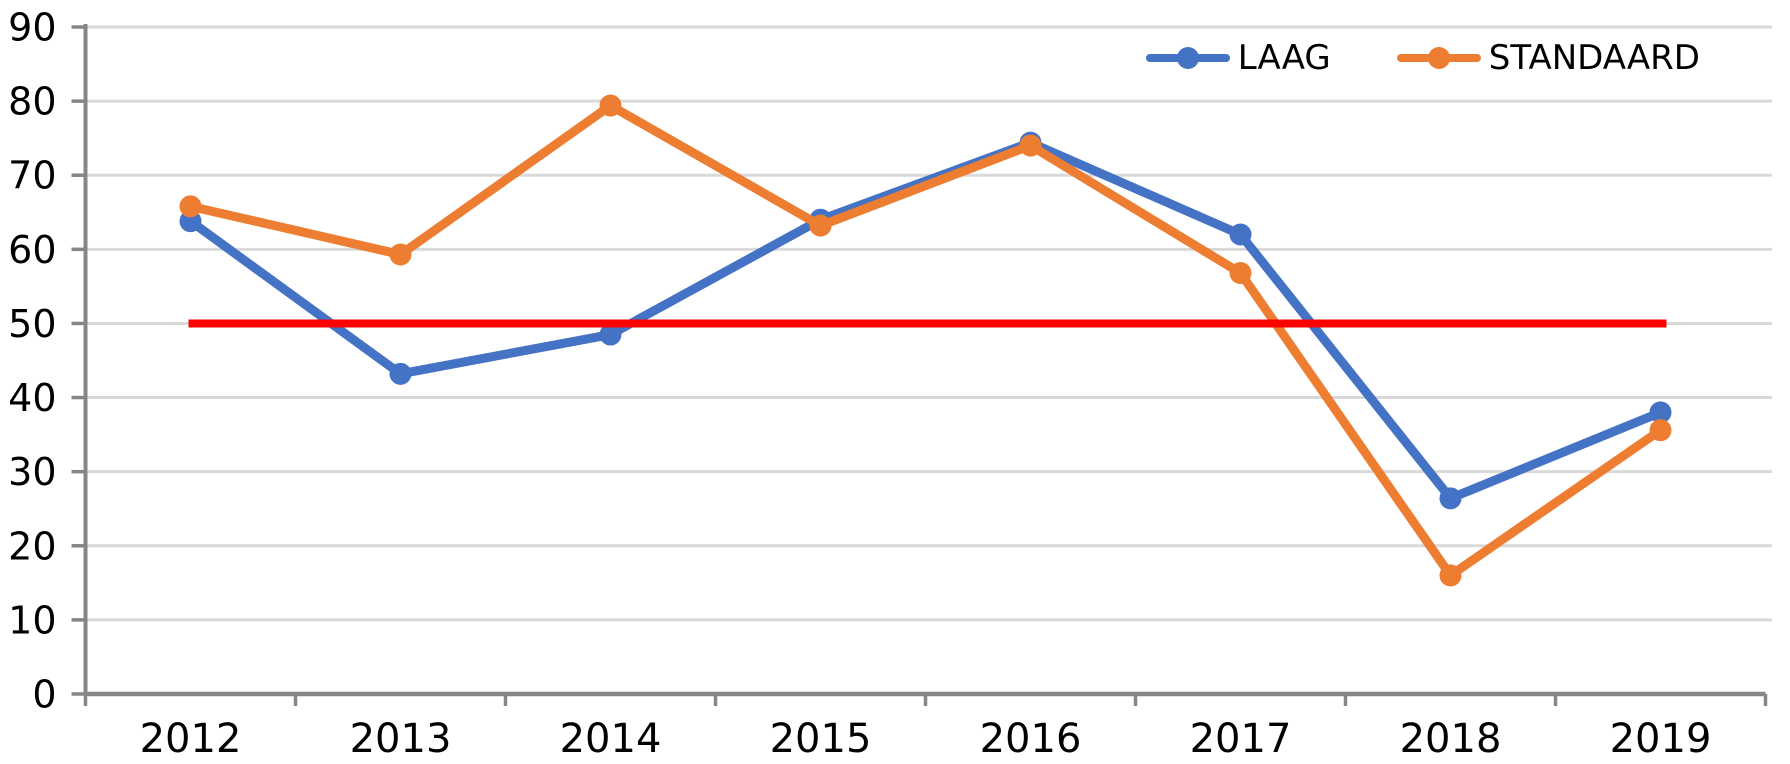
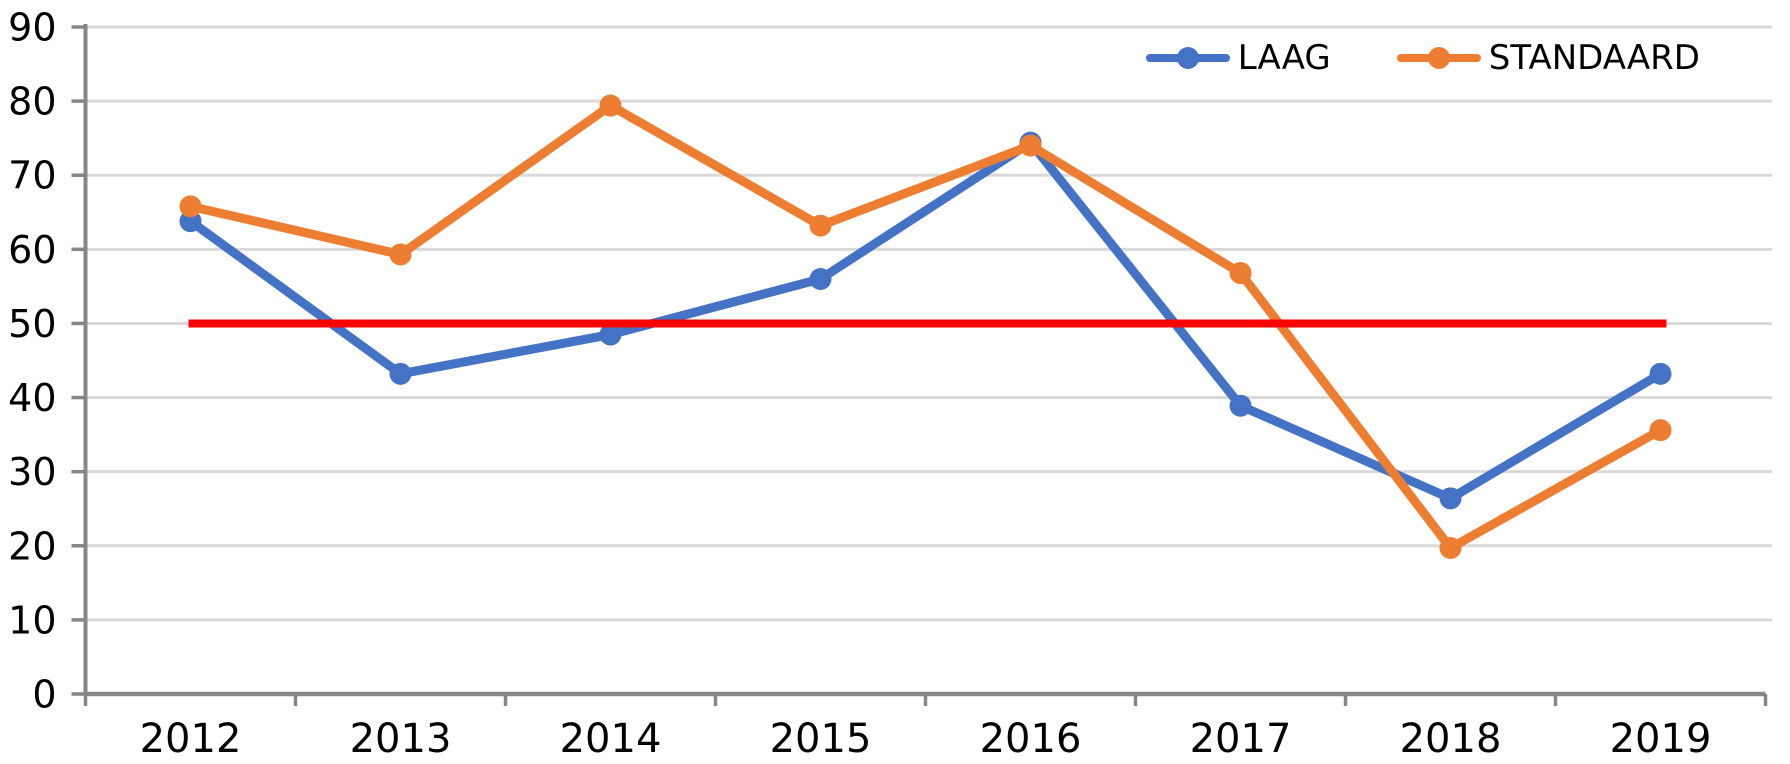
LAAG/2015: 64 -> 56
LAAG/2017: 62 -> 39
STANDAARD/2018: 16 -> 20
LAAG/2019: 38 -> 43
